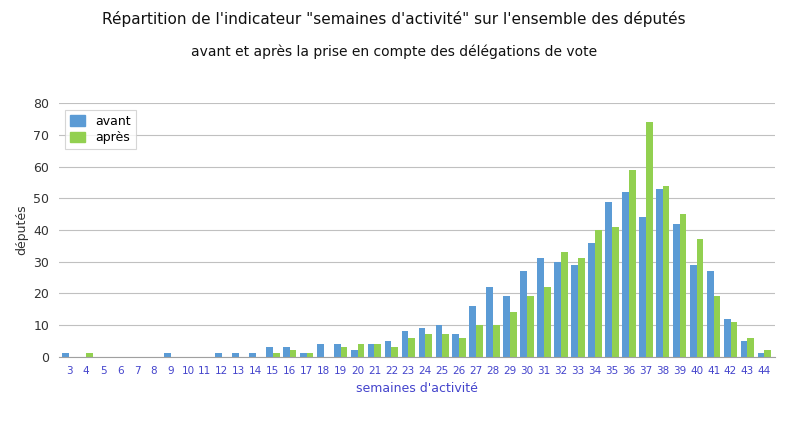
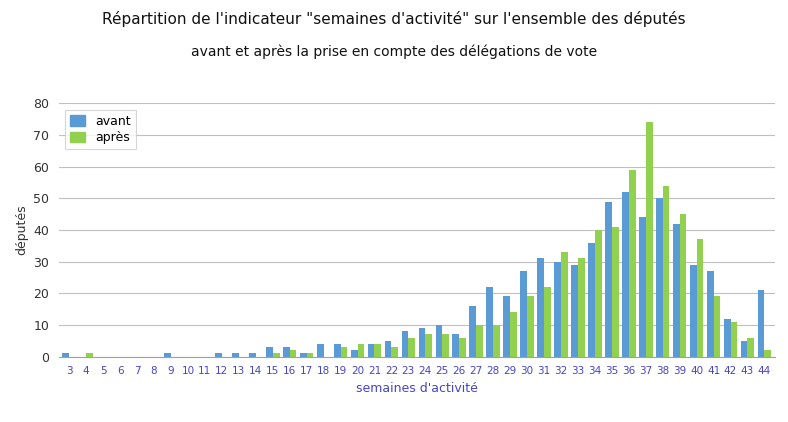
avant/38: 53 -> 50
avant/44: 1 -> 21
